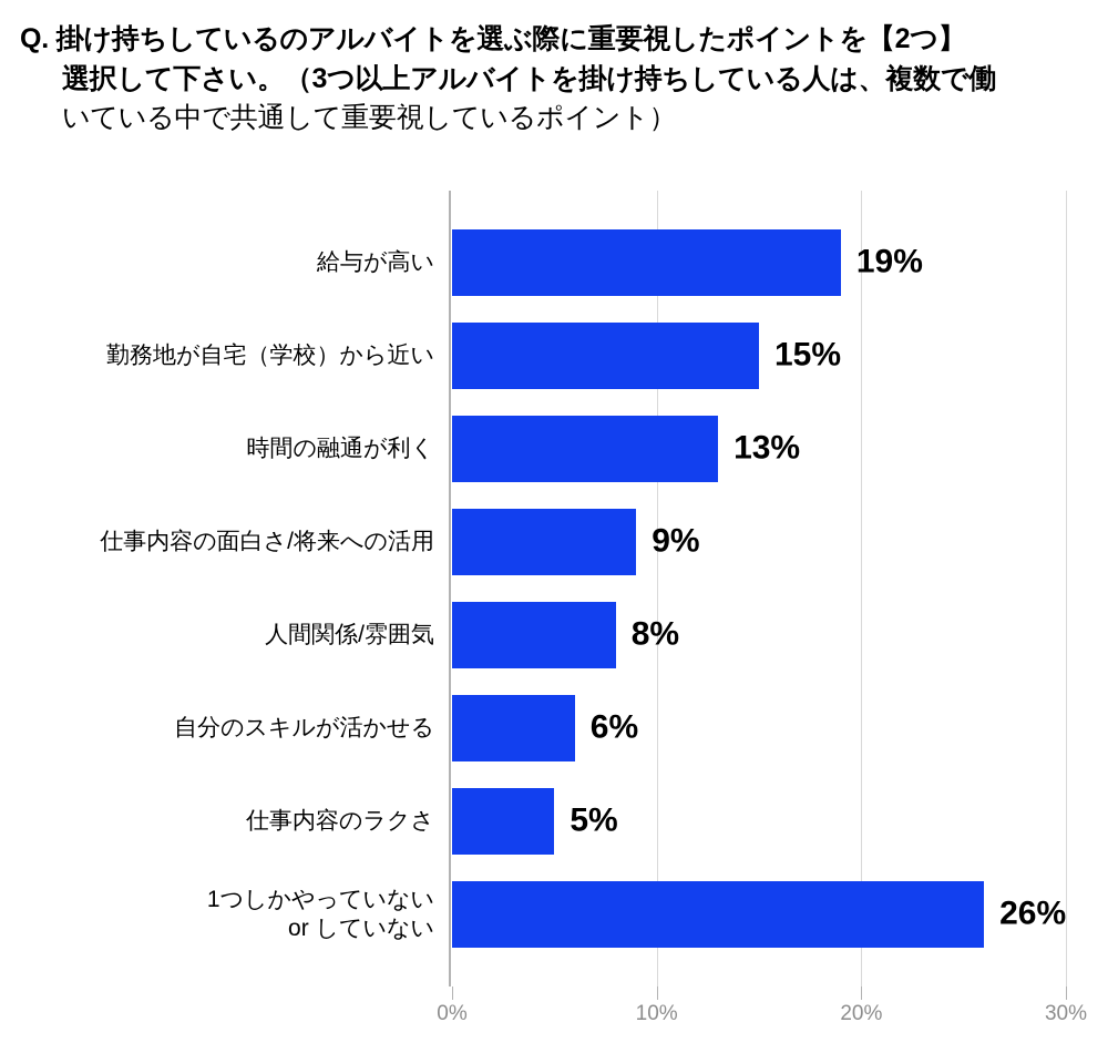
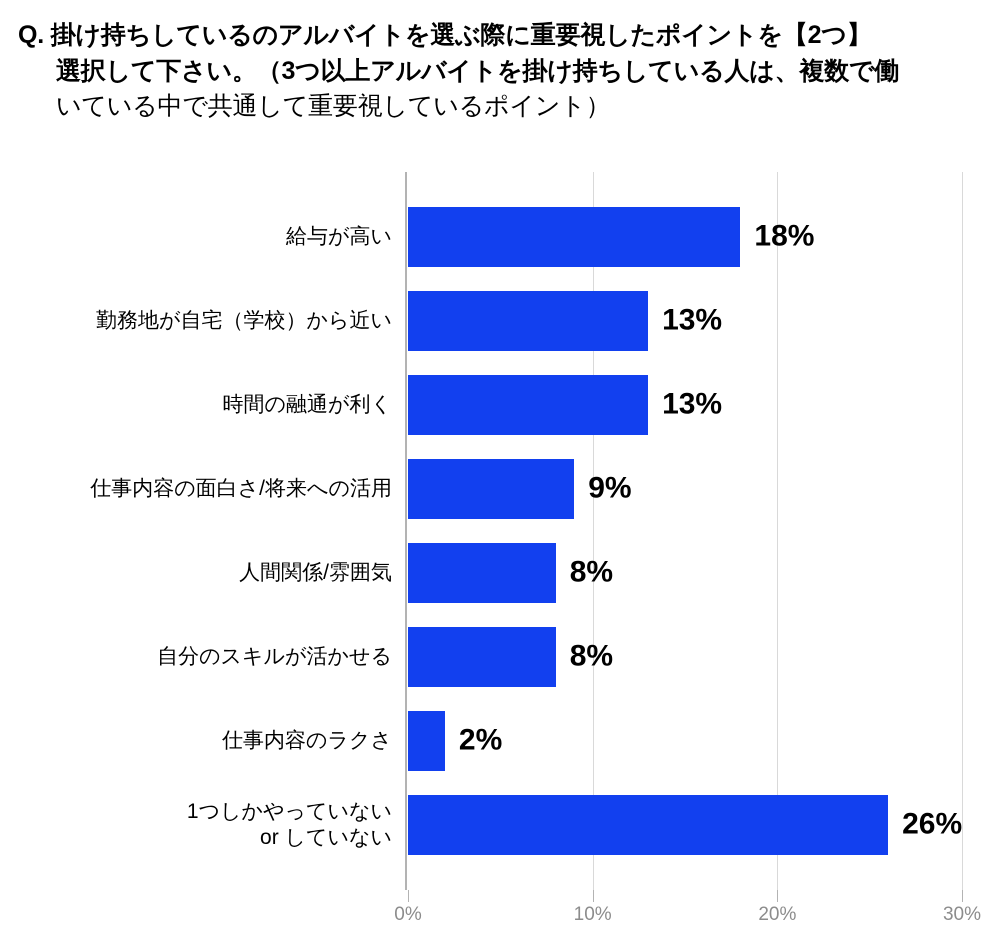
給与が高い: 19% -> 18%
勤務地が自宅（学校）から近い: 15% -> 13%
自分のスキルが活かせる: 6% -> 8%
仕事内容のラクさ: 5% -> 2%
